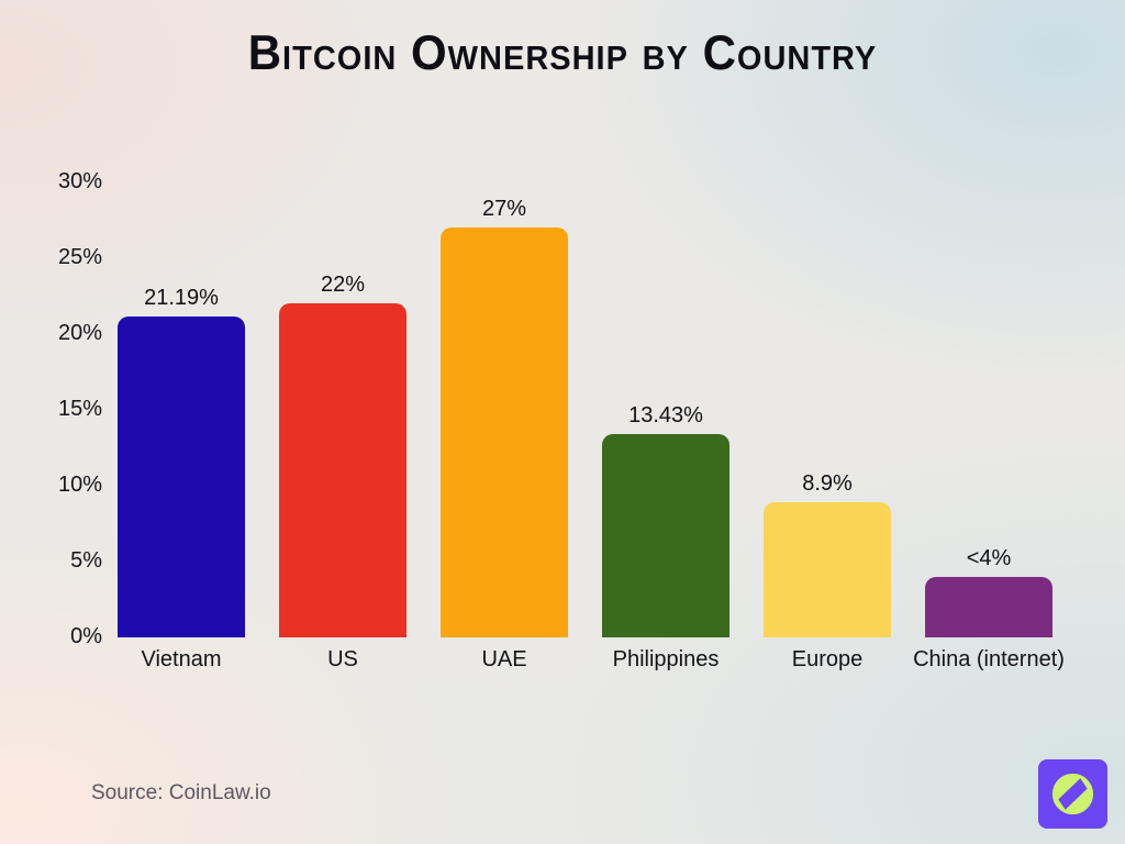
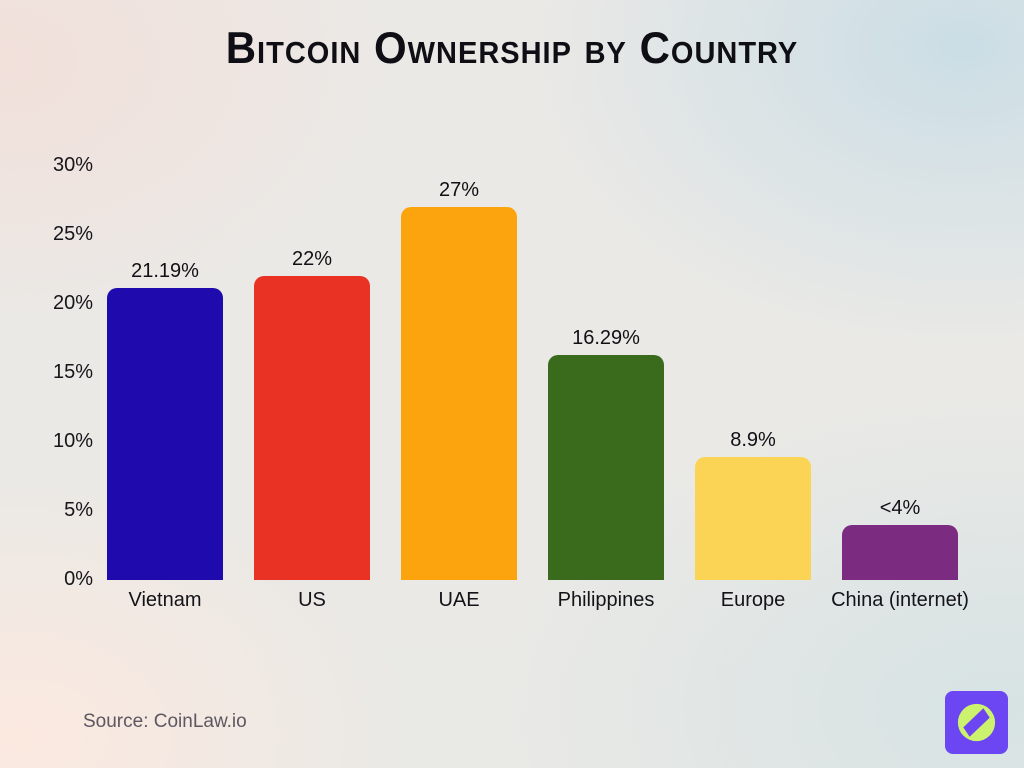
Philippines: 13.43% -> 16.29%
